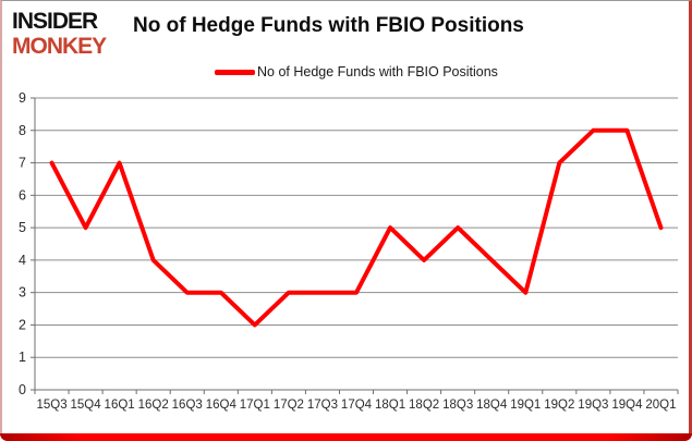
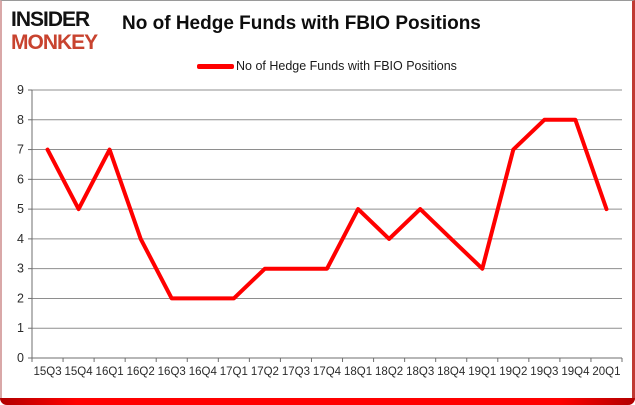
16Q3: 3 -> 2
16Q4: 3 -> 2
